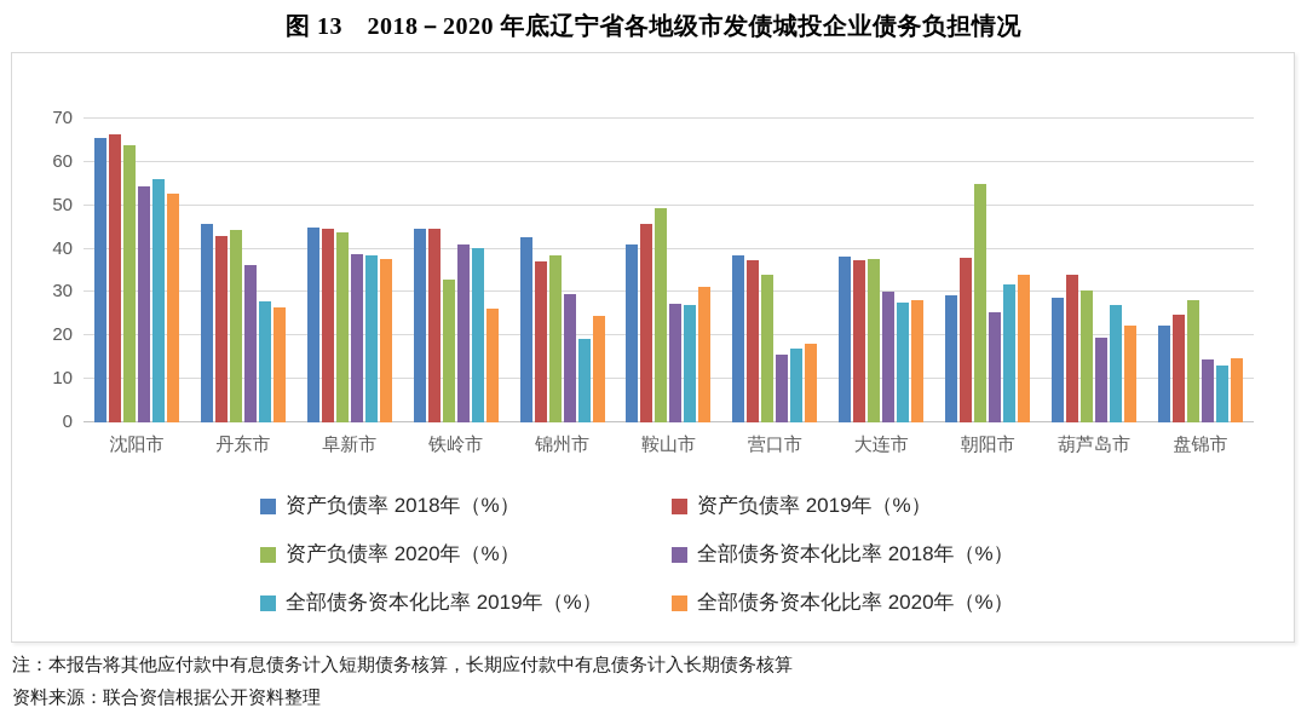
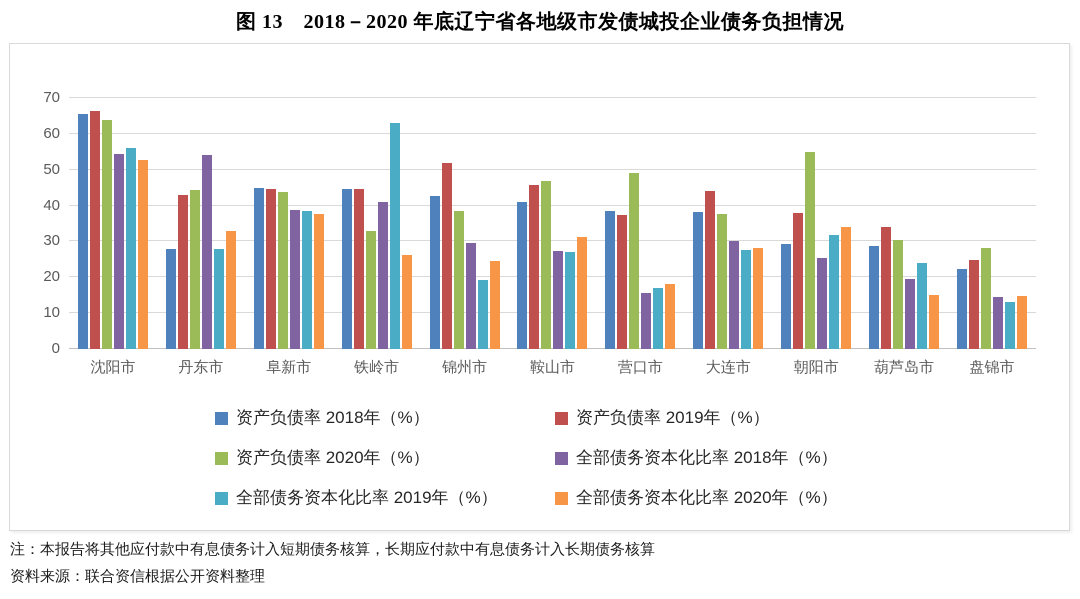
资产负债率 2018年（%）/丹东市: 46 -> 28
全部债务资本化比率 2018年（%）/丹东市: 36 -> 54
全部债务资本化比率 2020年（%）/丹东市: 26 -> 33
全部债务资本化比率 2019年（%）/铁岭市: 40 -> 63
资产负债率 2019年（%）/锦州市: 37 -> 52
资产负债率 2020年（%）/鞍山市: 50 -> 47
资产负债率 2020年（%）/营口市: 34 -> 49
资产负债率 2019年（%）/大连市: 38 -> 44
全部债务资本化比率 2019年（%）/葫芦岛市: 27 -> 24
全部债务资本化比率 2020年（%）/葫芦岛市: 22 -> 15
